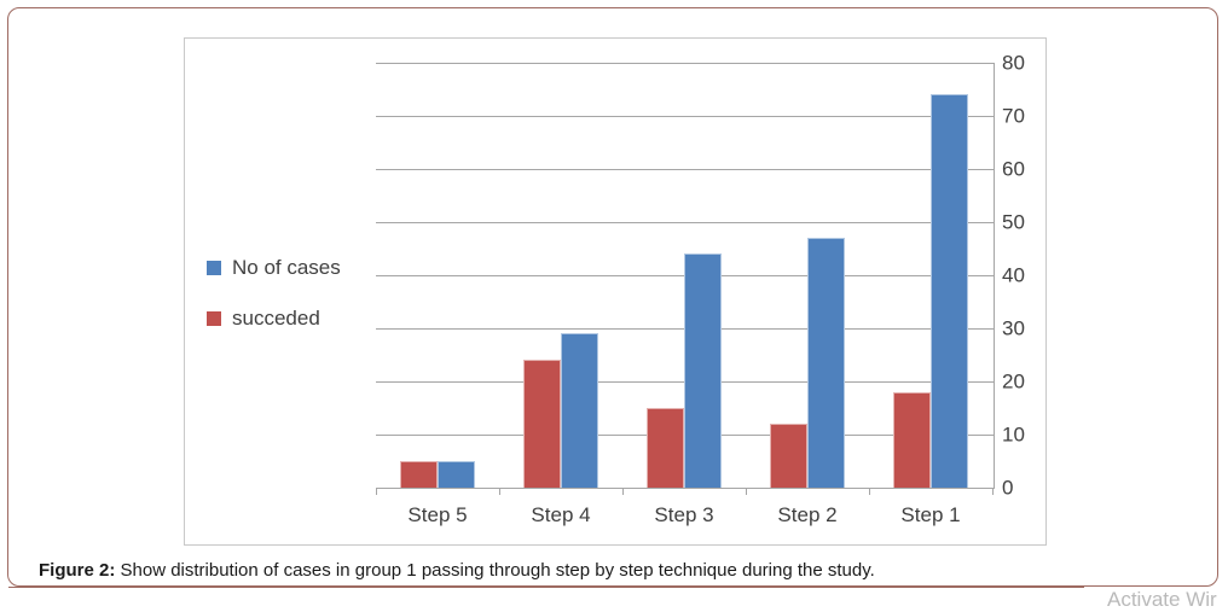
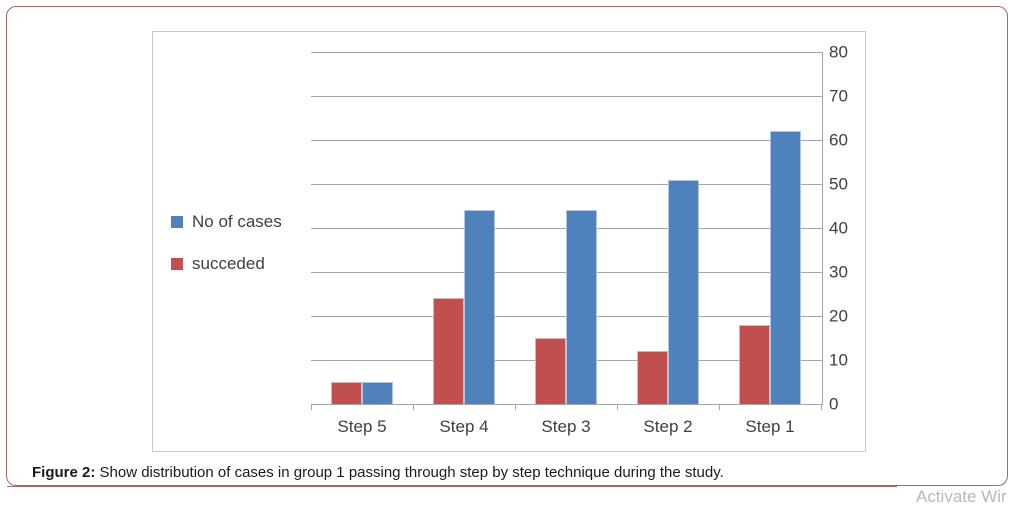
No of cases/Step 4: 29 -> 44
No of cases/Step 2: 47 -> 51
No of cases/Step 1: 74 -> 62
